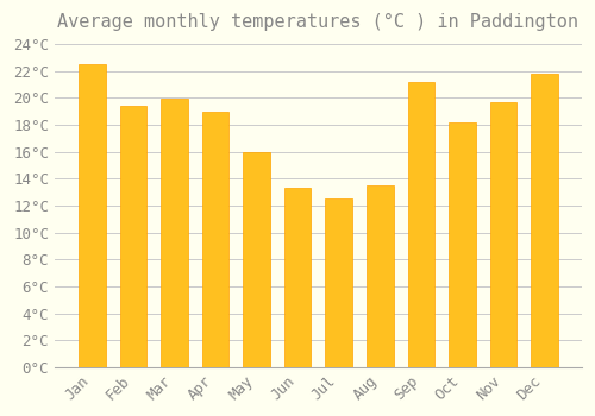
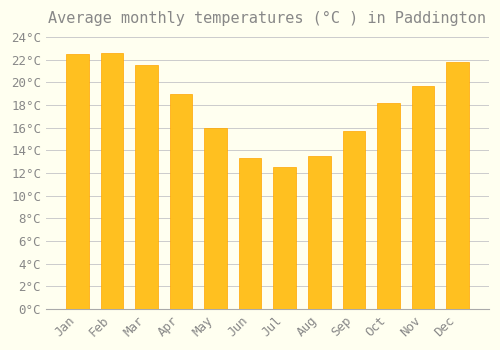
Feb: 19.4°C -> 22.6°C
Mar: 19.9°C -> 21.5°C
Sep: 21.2°C -> 15.7°C
